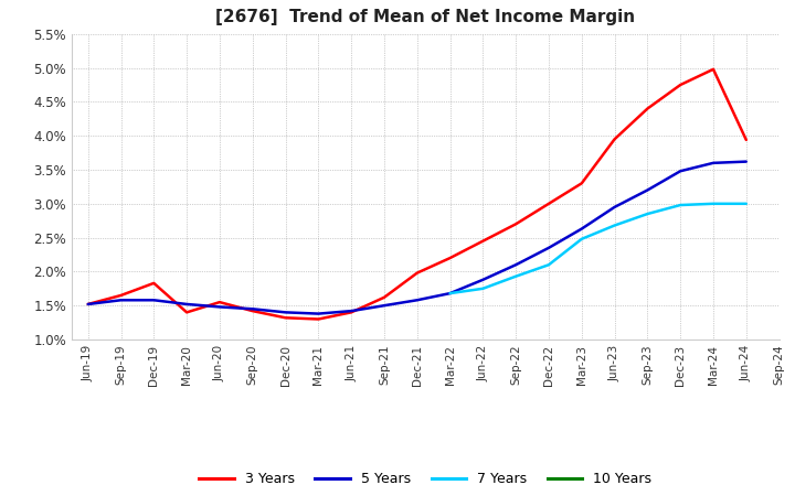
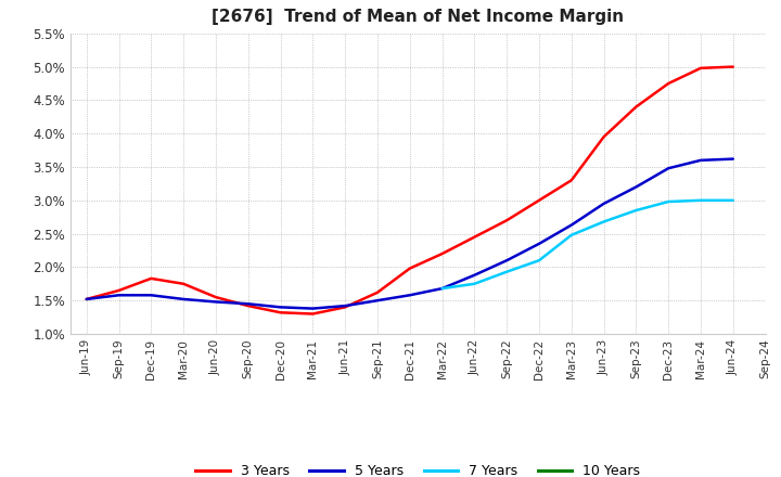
3 Years/Mar-20: 1.40% -> 1.75%
3 Years/Jun-24: 3.94% -> 5.00%
